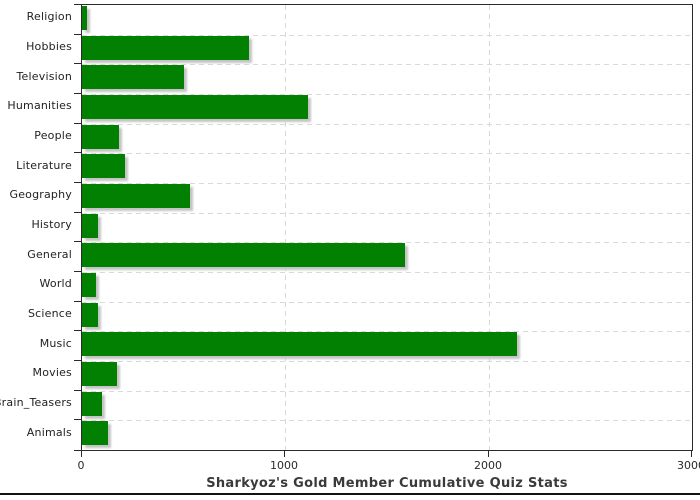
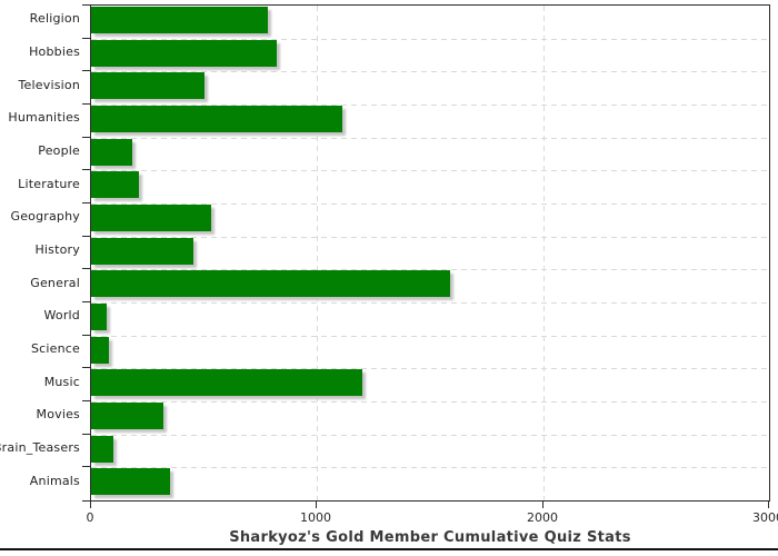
Religion: 20 -> 780
History: 80 -> 450
Music: 2140 -> 1200
Movies: 170 -> 320
Animals: 130 -> 350
